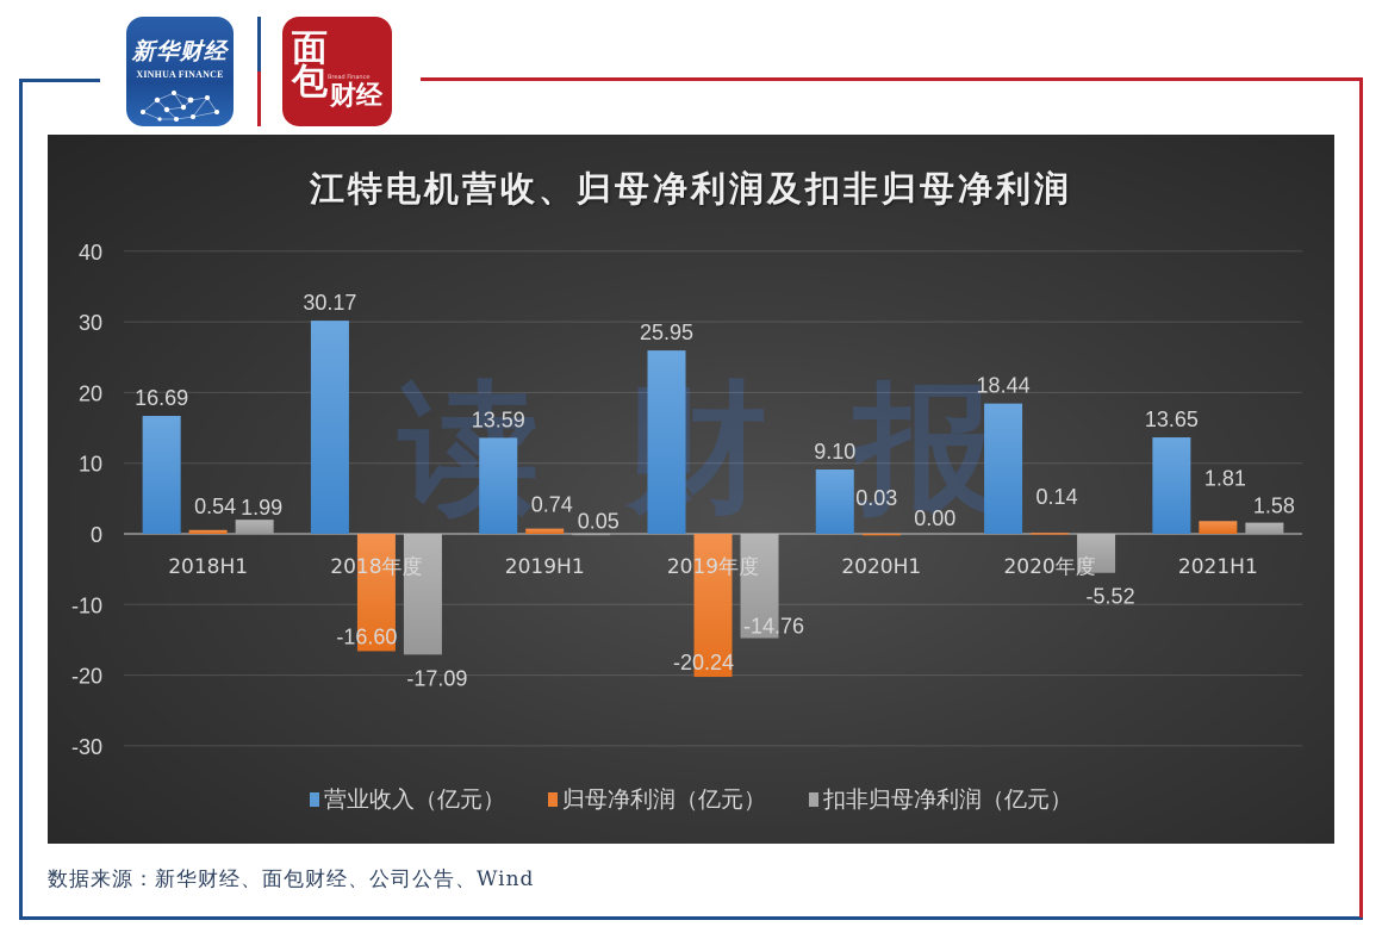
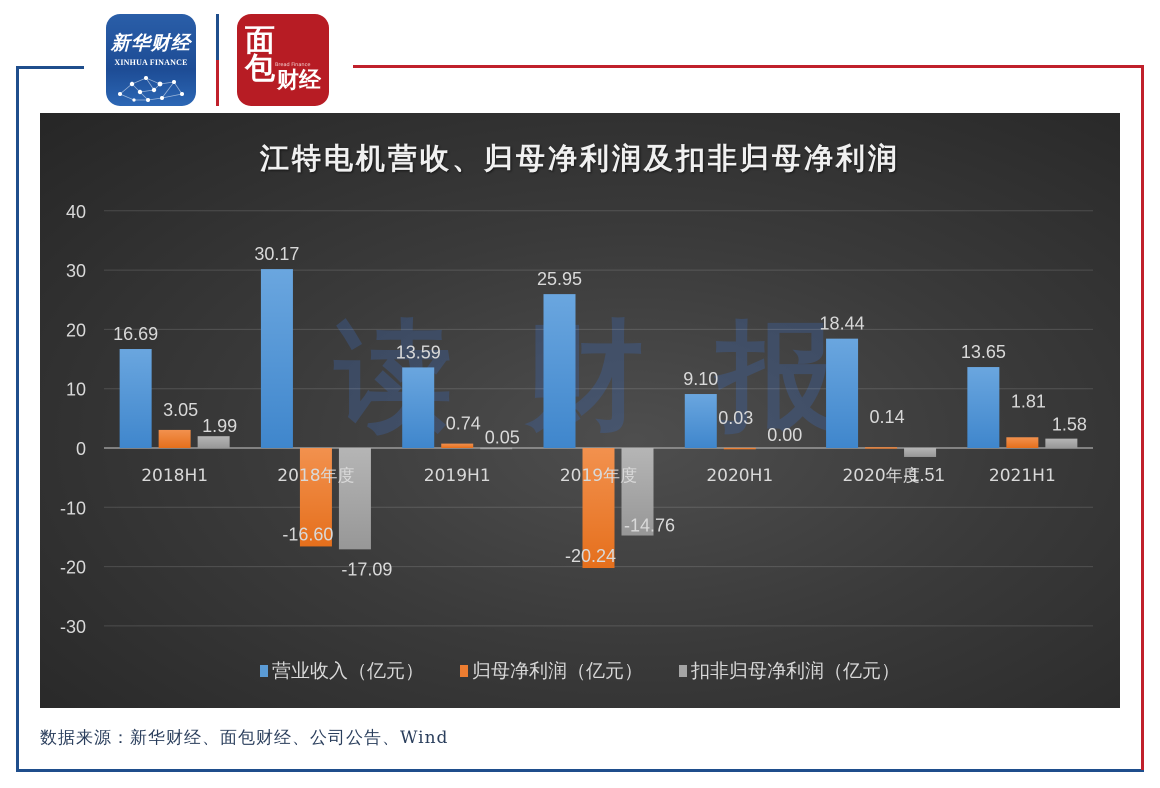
归母净利润（亿元）/2018H1: 0.54 -> 3.05
扣非归母净利润（亿元）/2020年度: -5.52 -> -1.51
